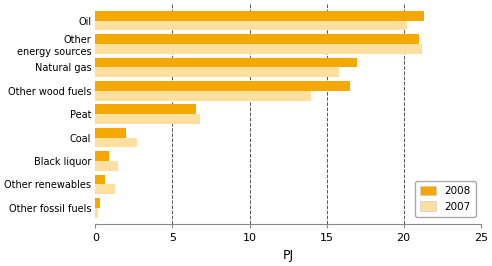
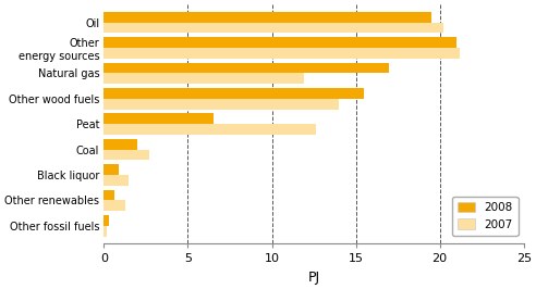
2008/Oil: 21.3 -> 19.5
2007/Natural gas: 15.8 -> 11.9
2008/Other wood fuels: 16.5 -> 15.5
2007/Peat: 6.8 -> 12.6
